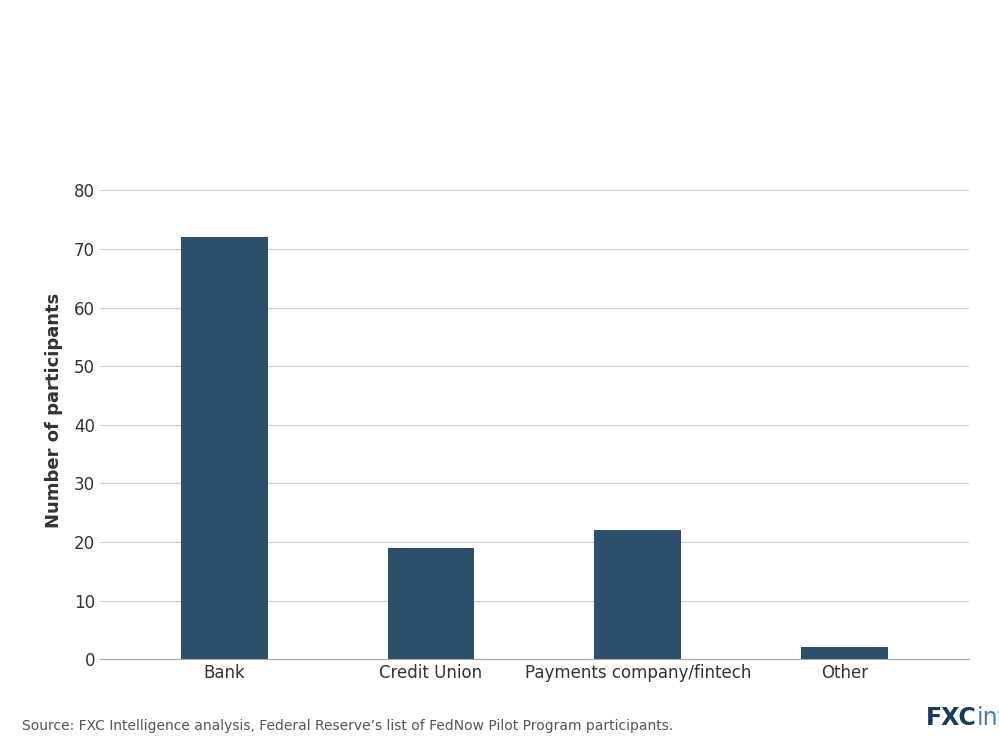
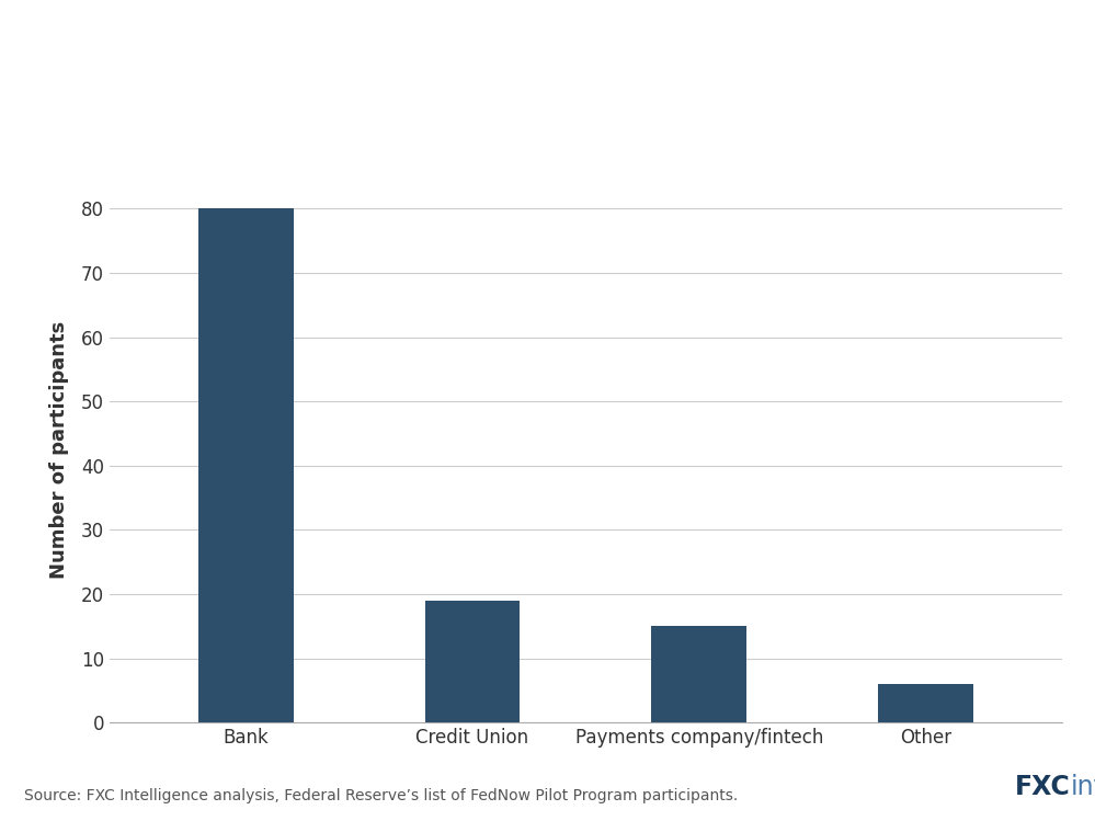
Bank: 72 -> 80
Payments company/fintech: 22 -> 15
Other: 2 -> 6
